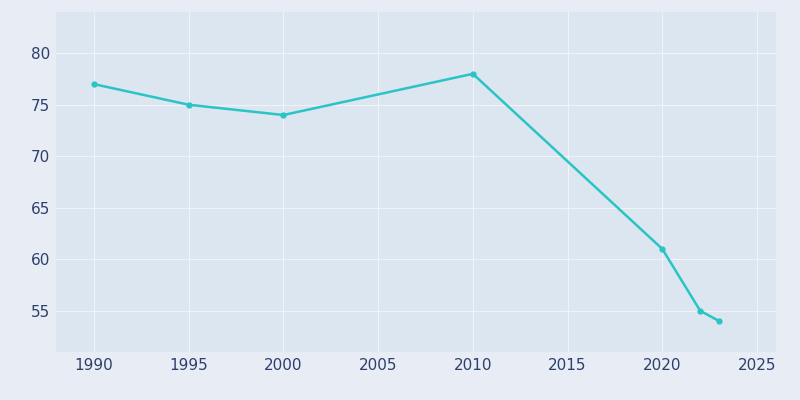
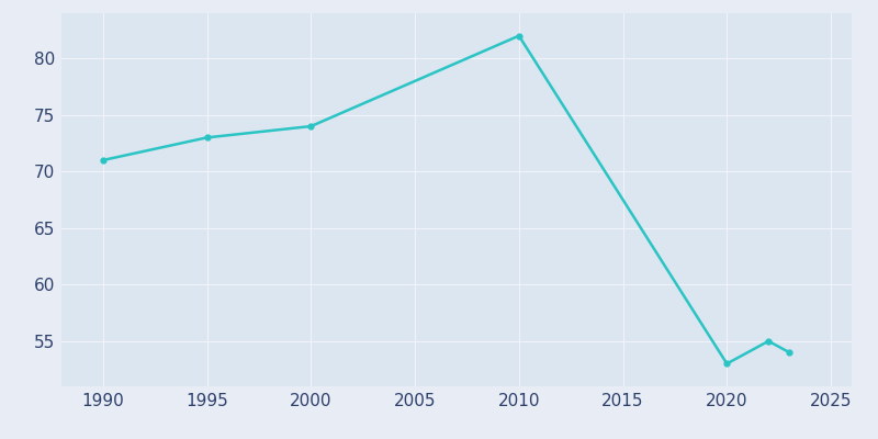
1990: 77 -> 71
1995: 75 -> 73
2010: 78 -> 82
2020: 61 -> 53
